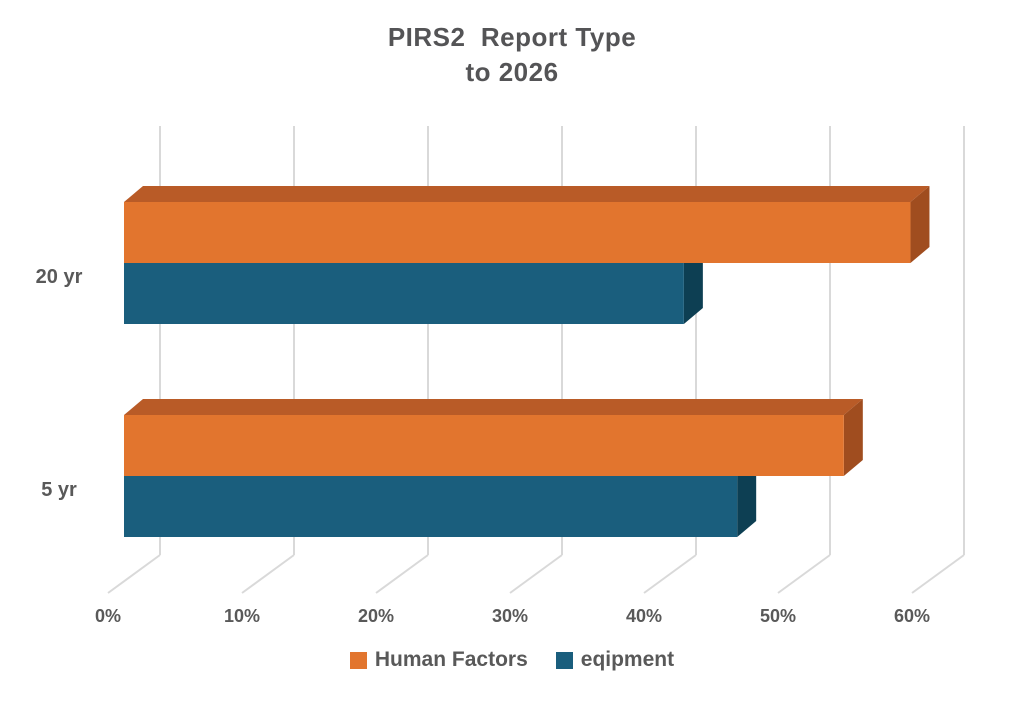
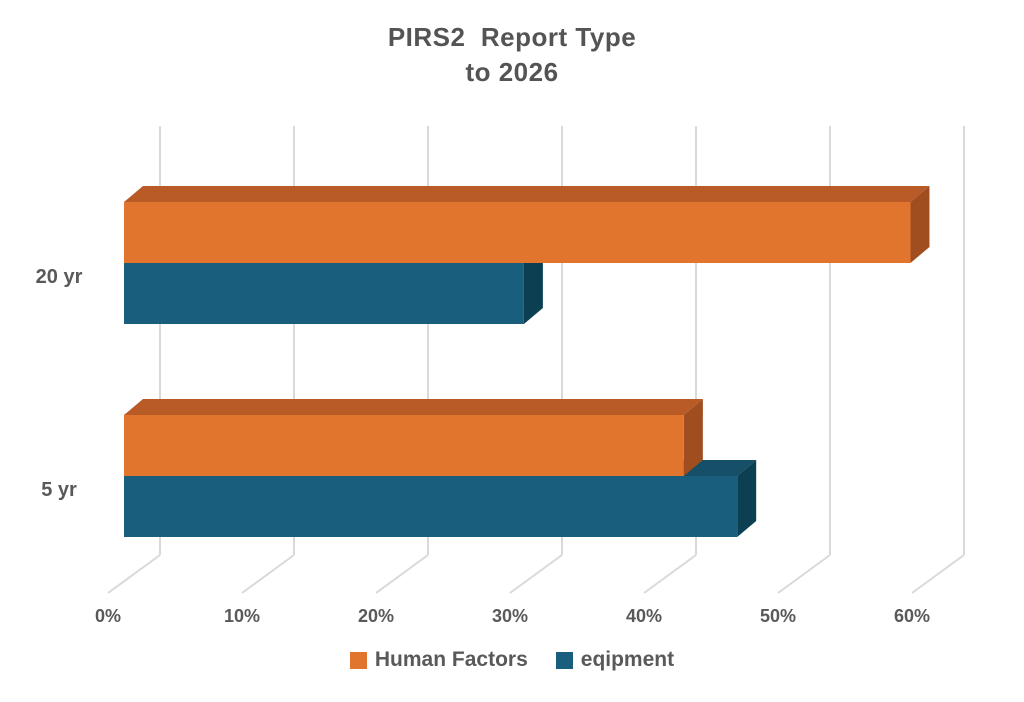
eqipment/20 yr: 42% -> 30%
Human Factors/5 yr: 54% -> 42%
